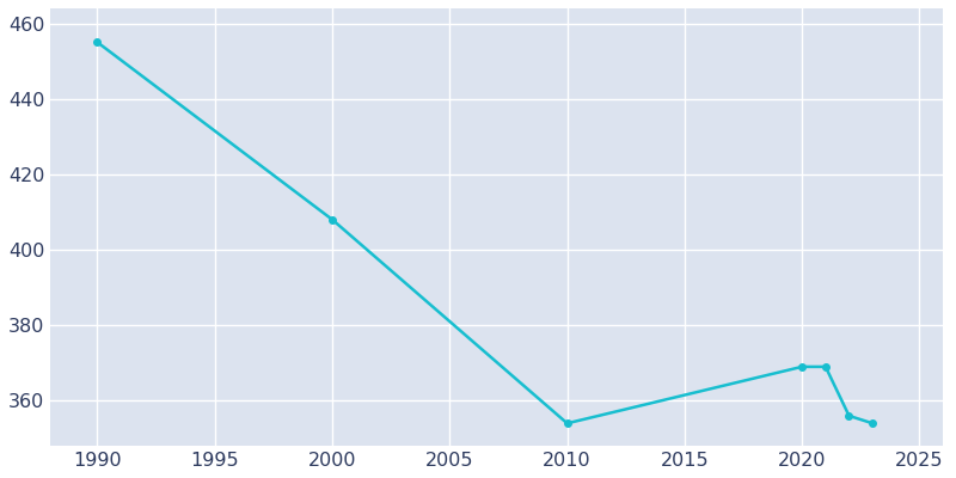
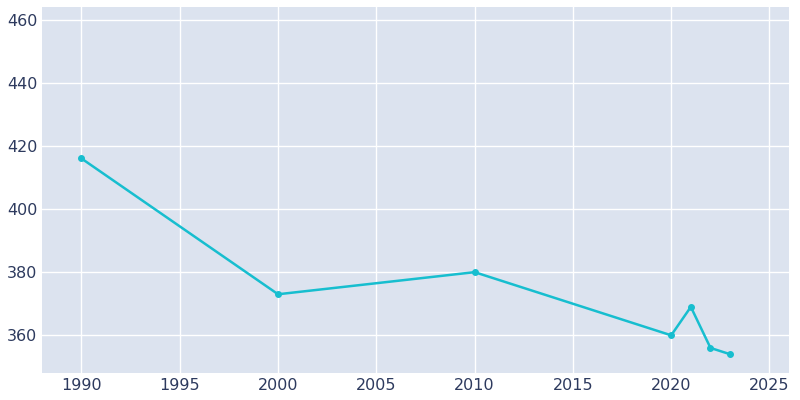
1990: 455 -> 416
2000: 408 -> 373
2010: 354 -> 380
2020: 369 -> 360
